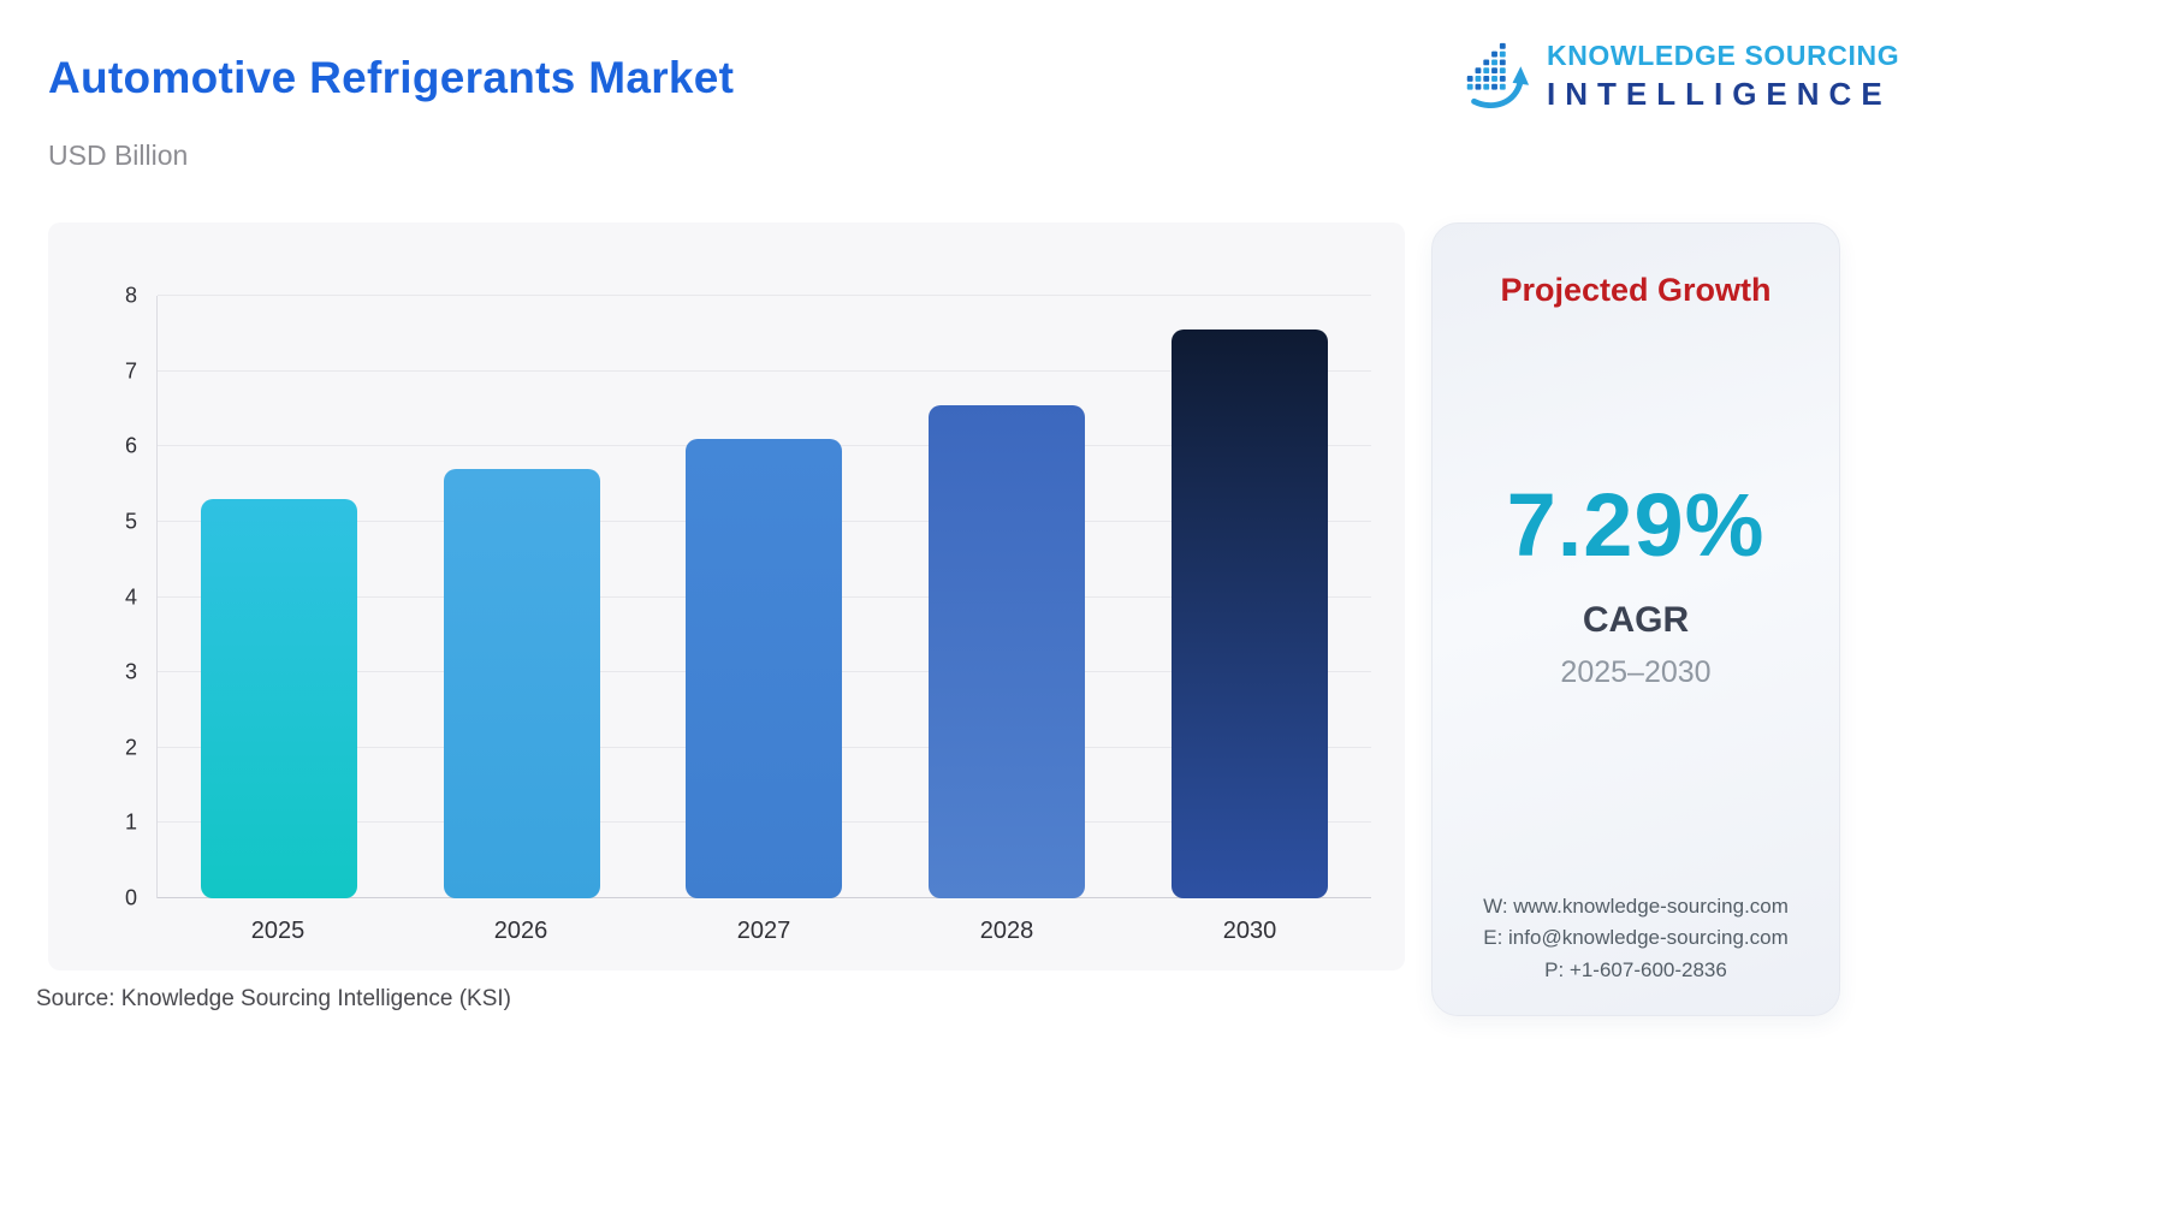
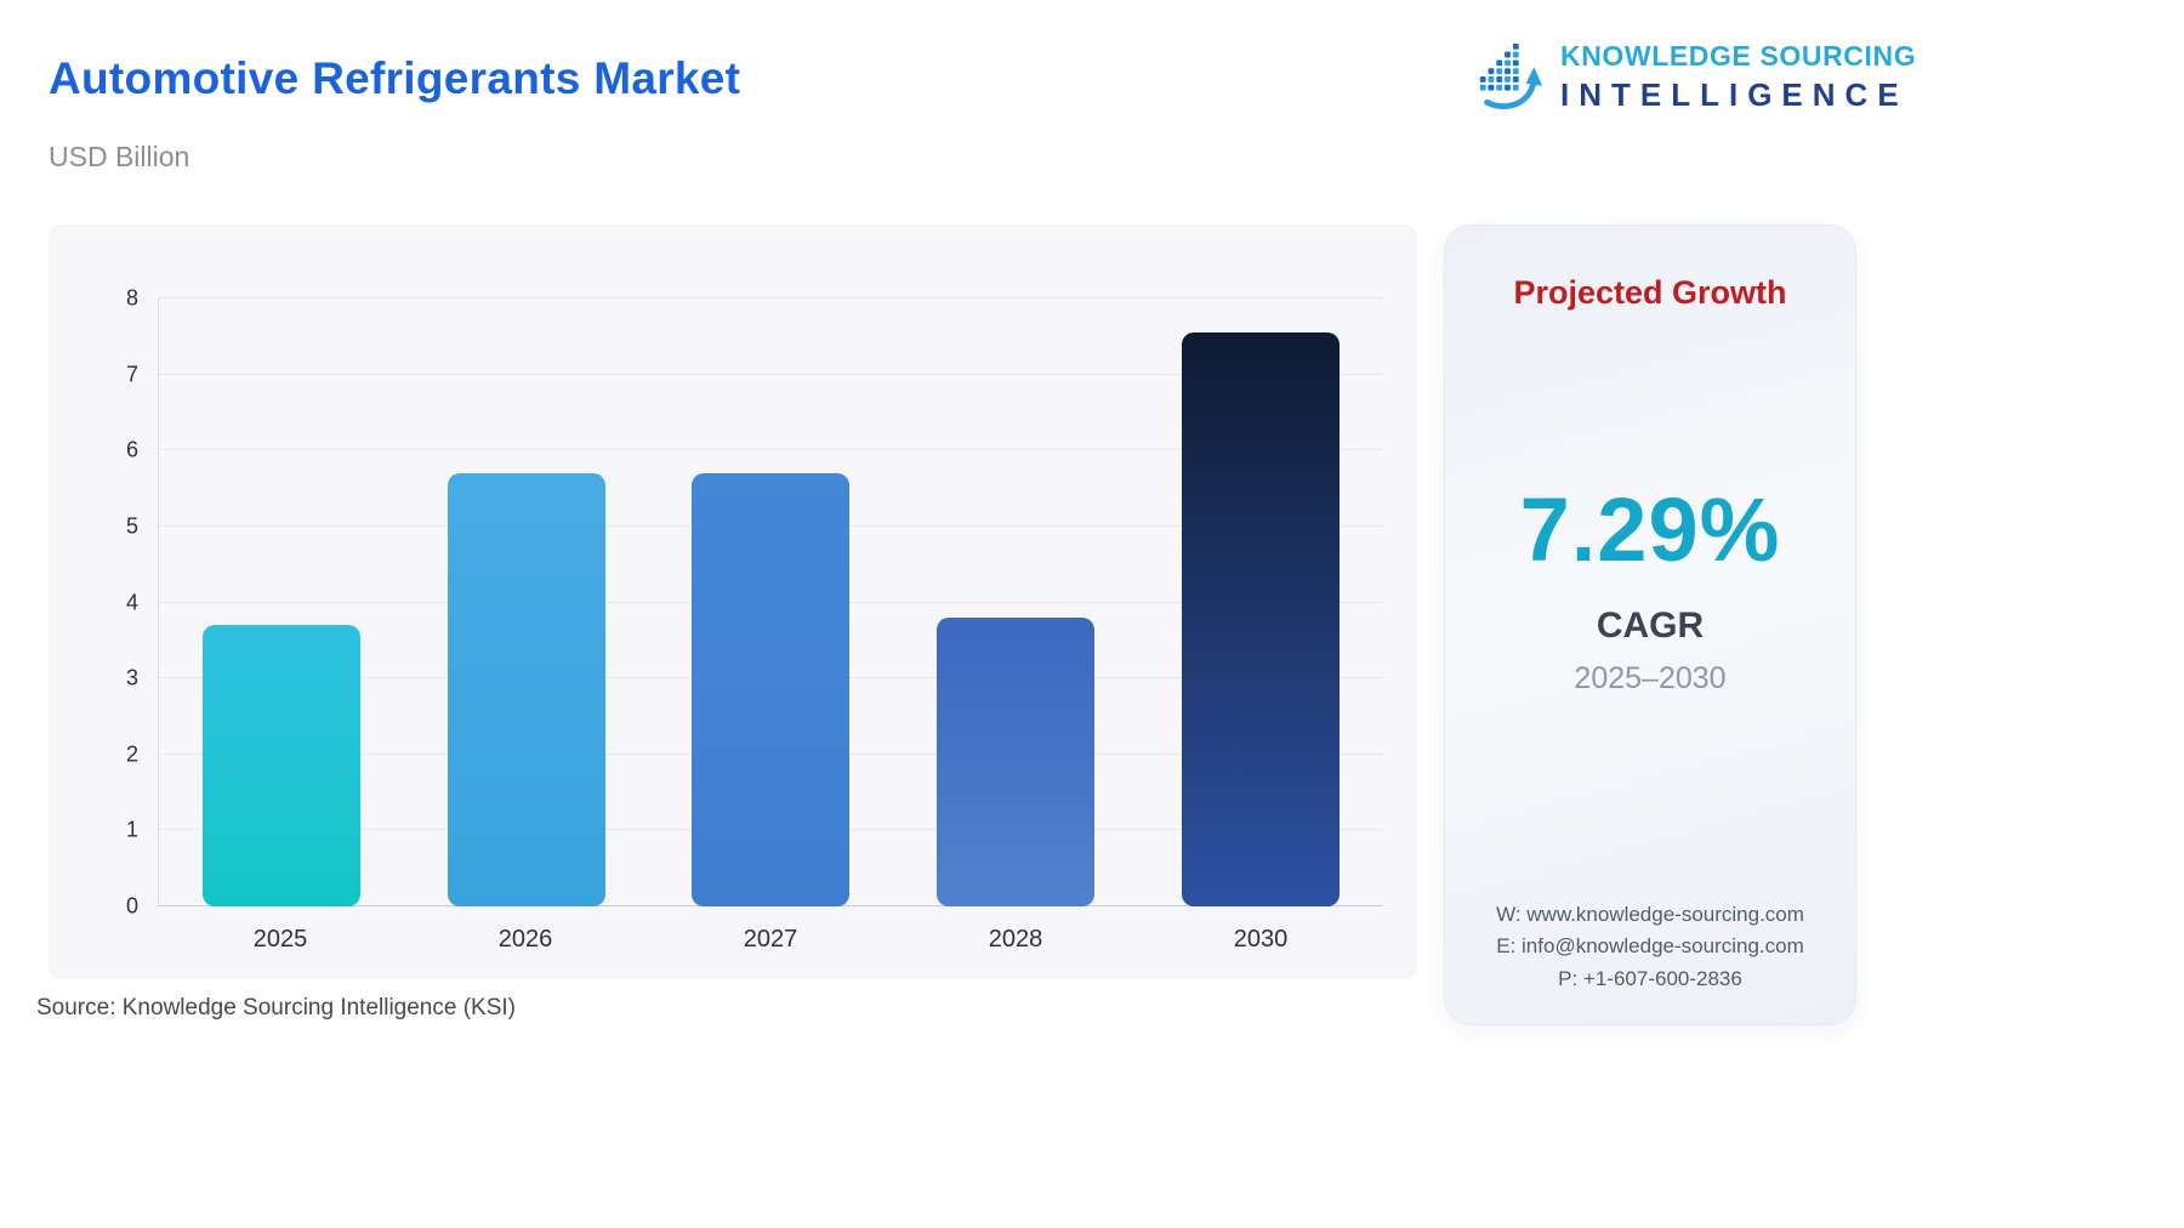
2025: 5.3 -> 3.7
2027: 6.1 -> 5.7
2028: 6.5 -> 3.8
